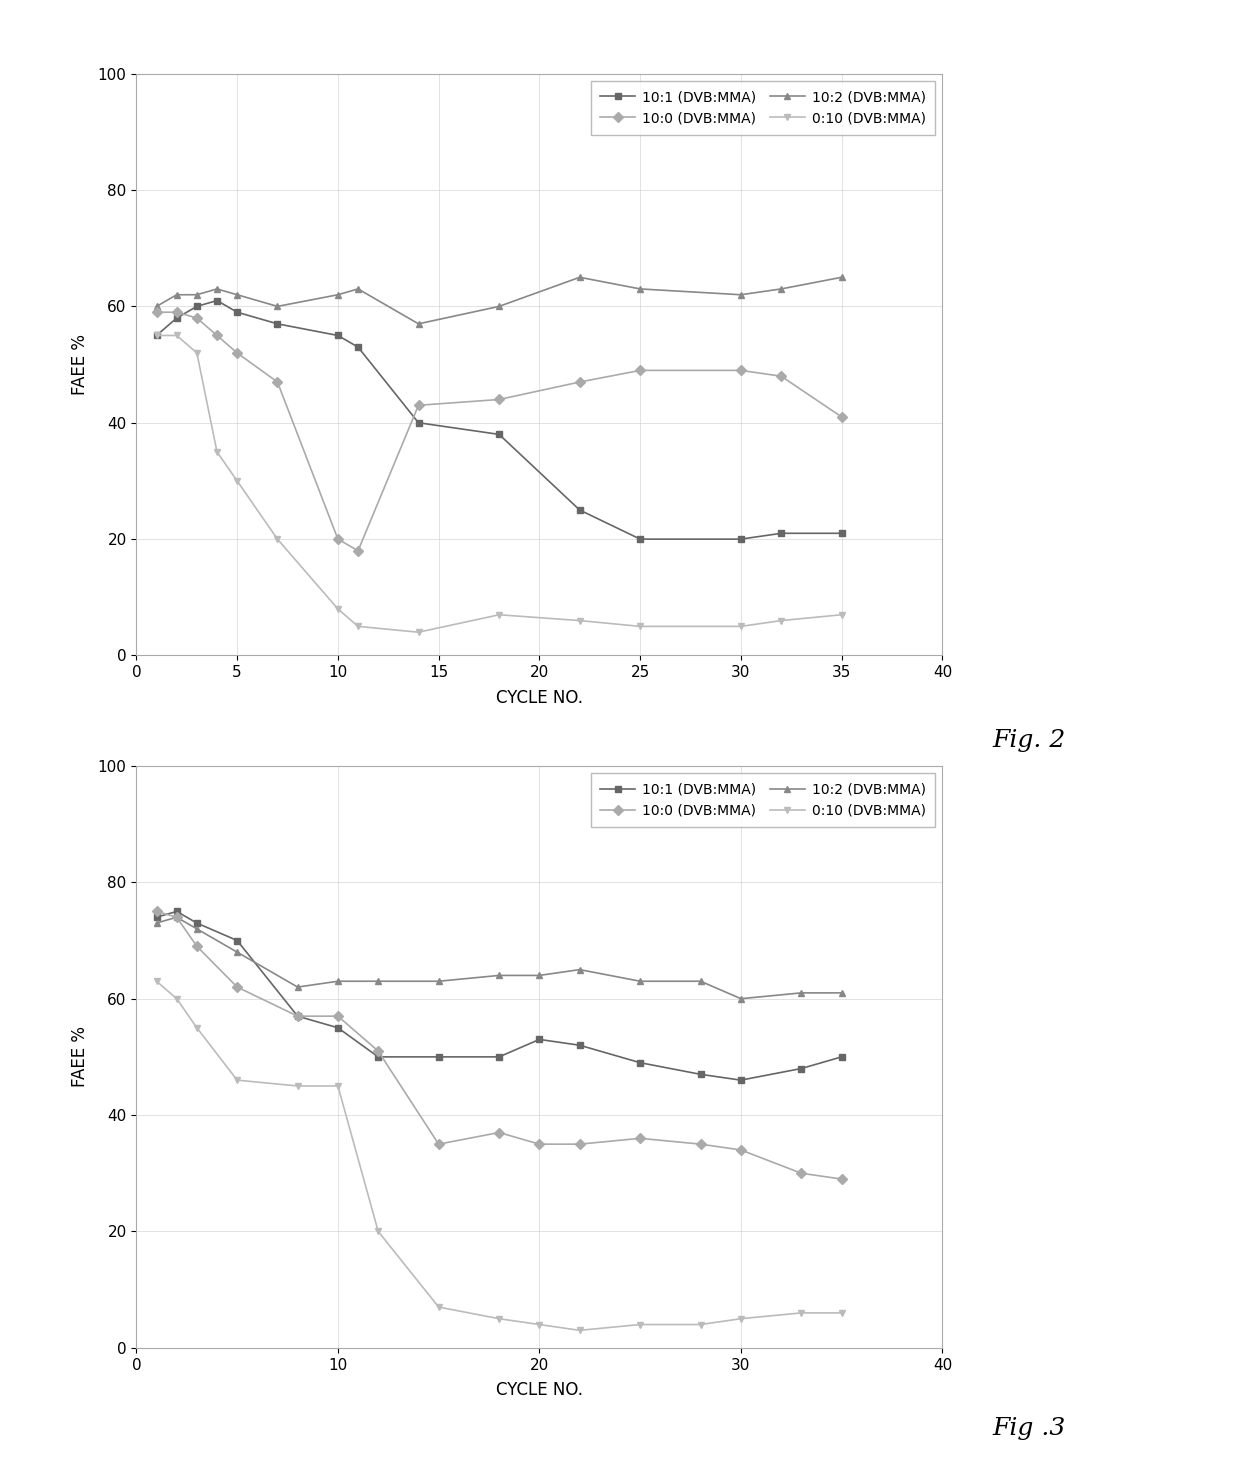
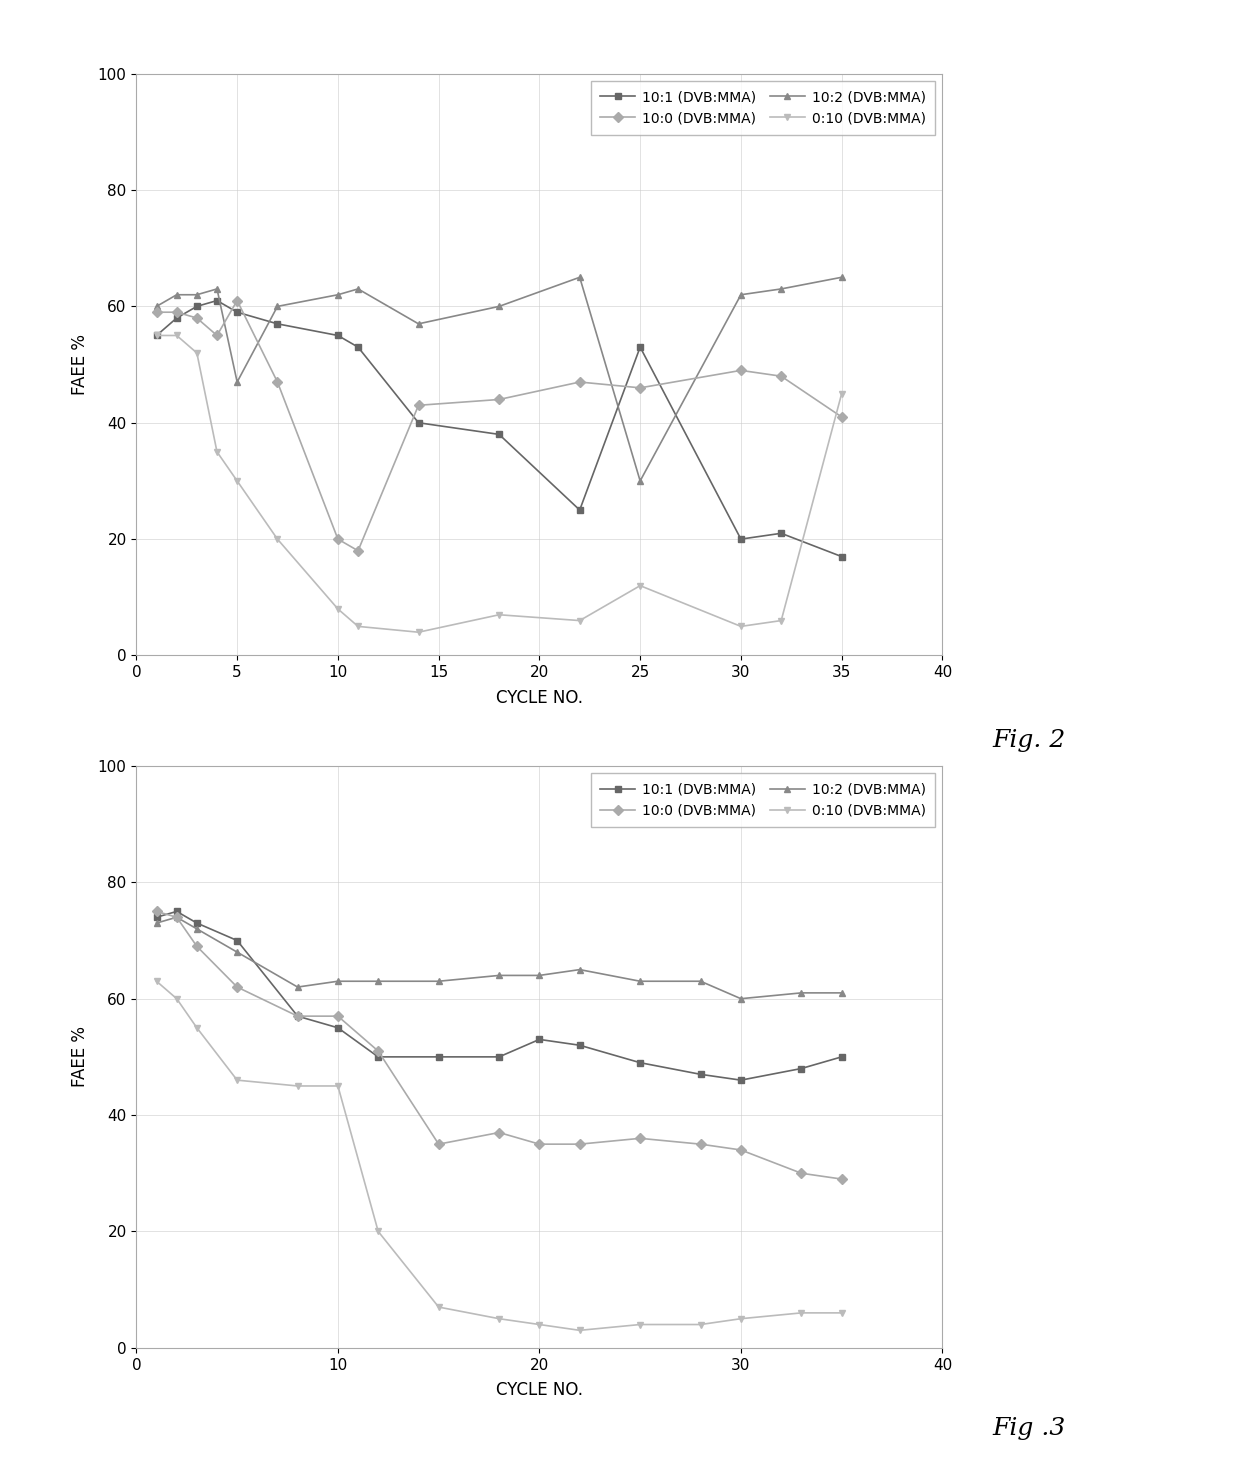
10:2 (DVB:MMA)/5: 62 -> 47
10:0 (DVB:MMA)/5: 52 -> 61
10:1 (DVB:MMA)/25: 20 -> 53
10:2 (DVB:MMA)/25: 63 -> 30
10:0 (DVB:MMA)/25: 49 -> 46
0:10 (DVB:MMA)/25: 5 -> 12
10:1 (DVB:MMA)/35: 21 -> 17
0:10 (DVB:MMA)/35: 7 -> 45
